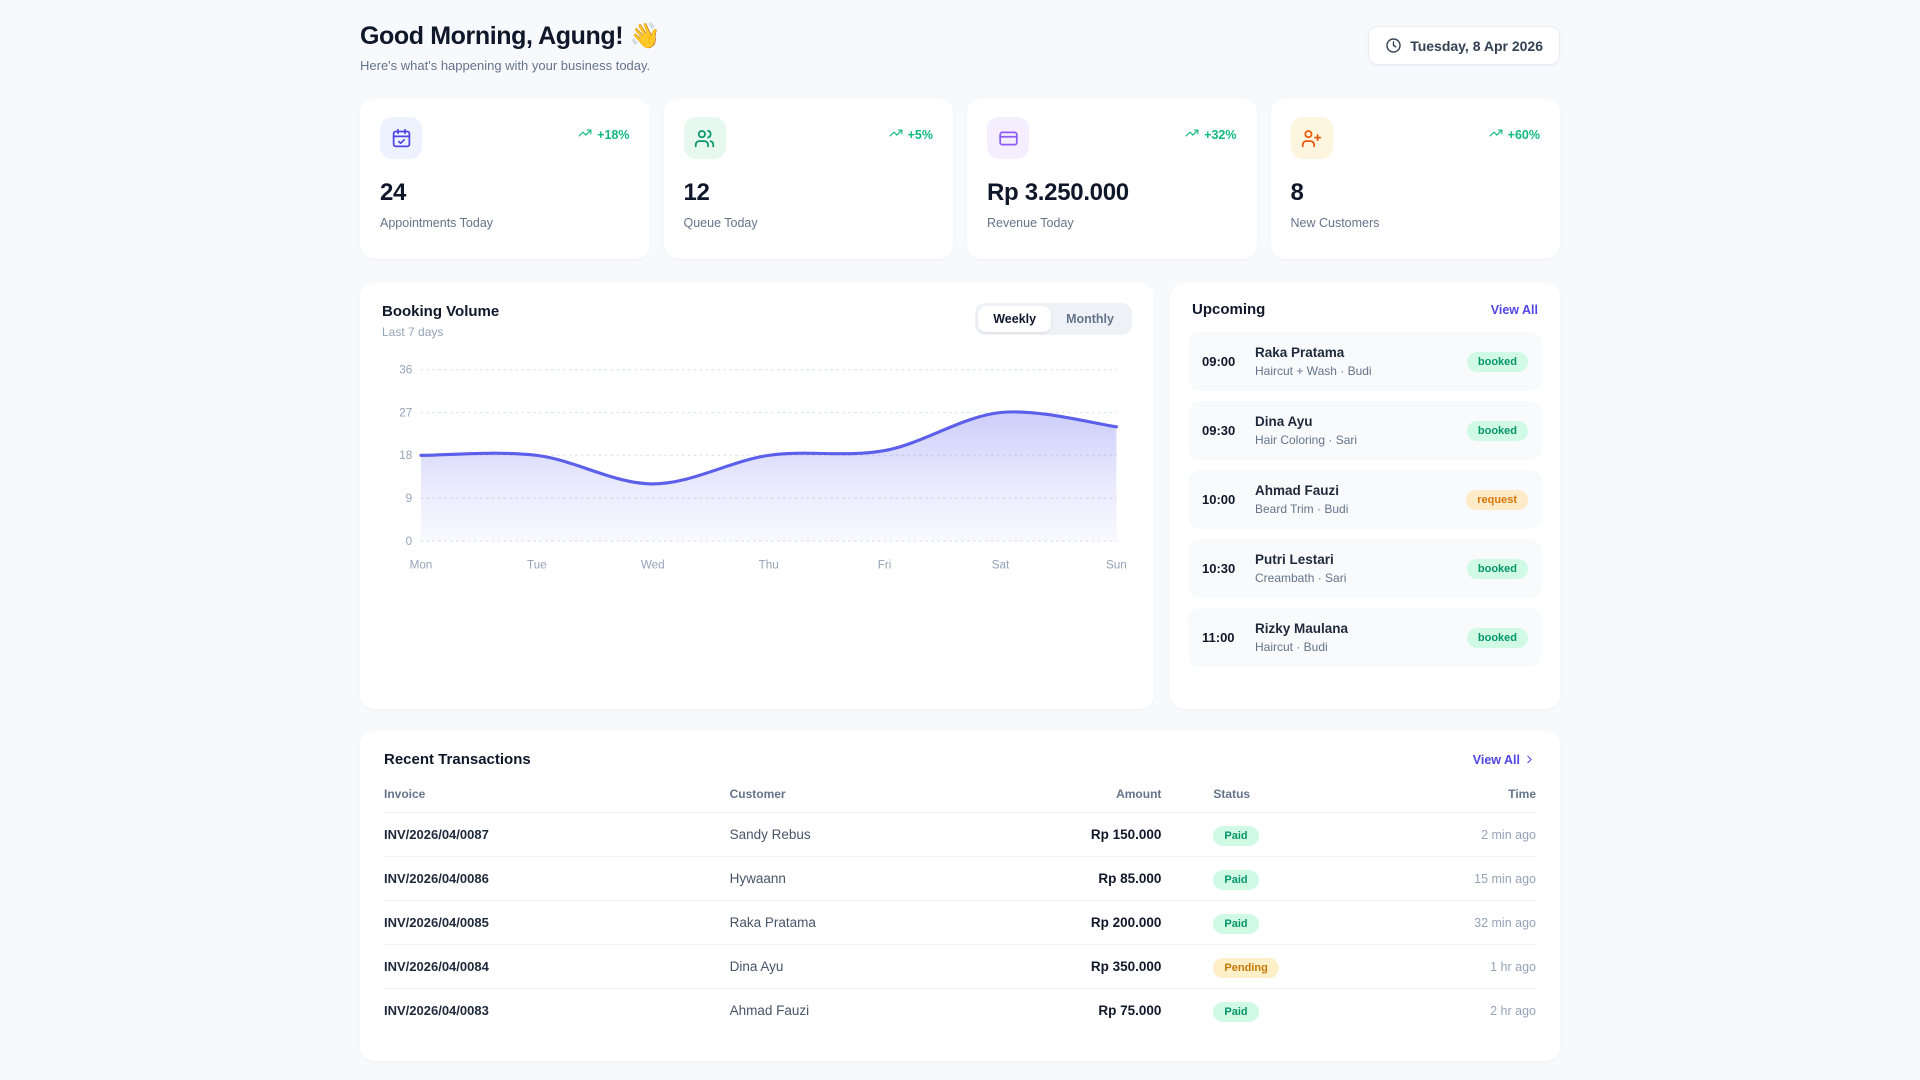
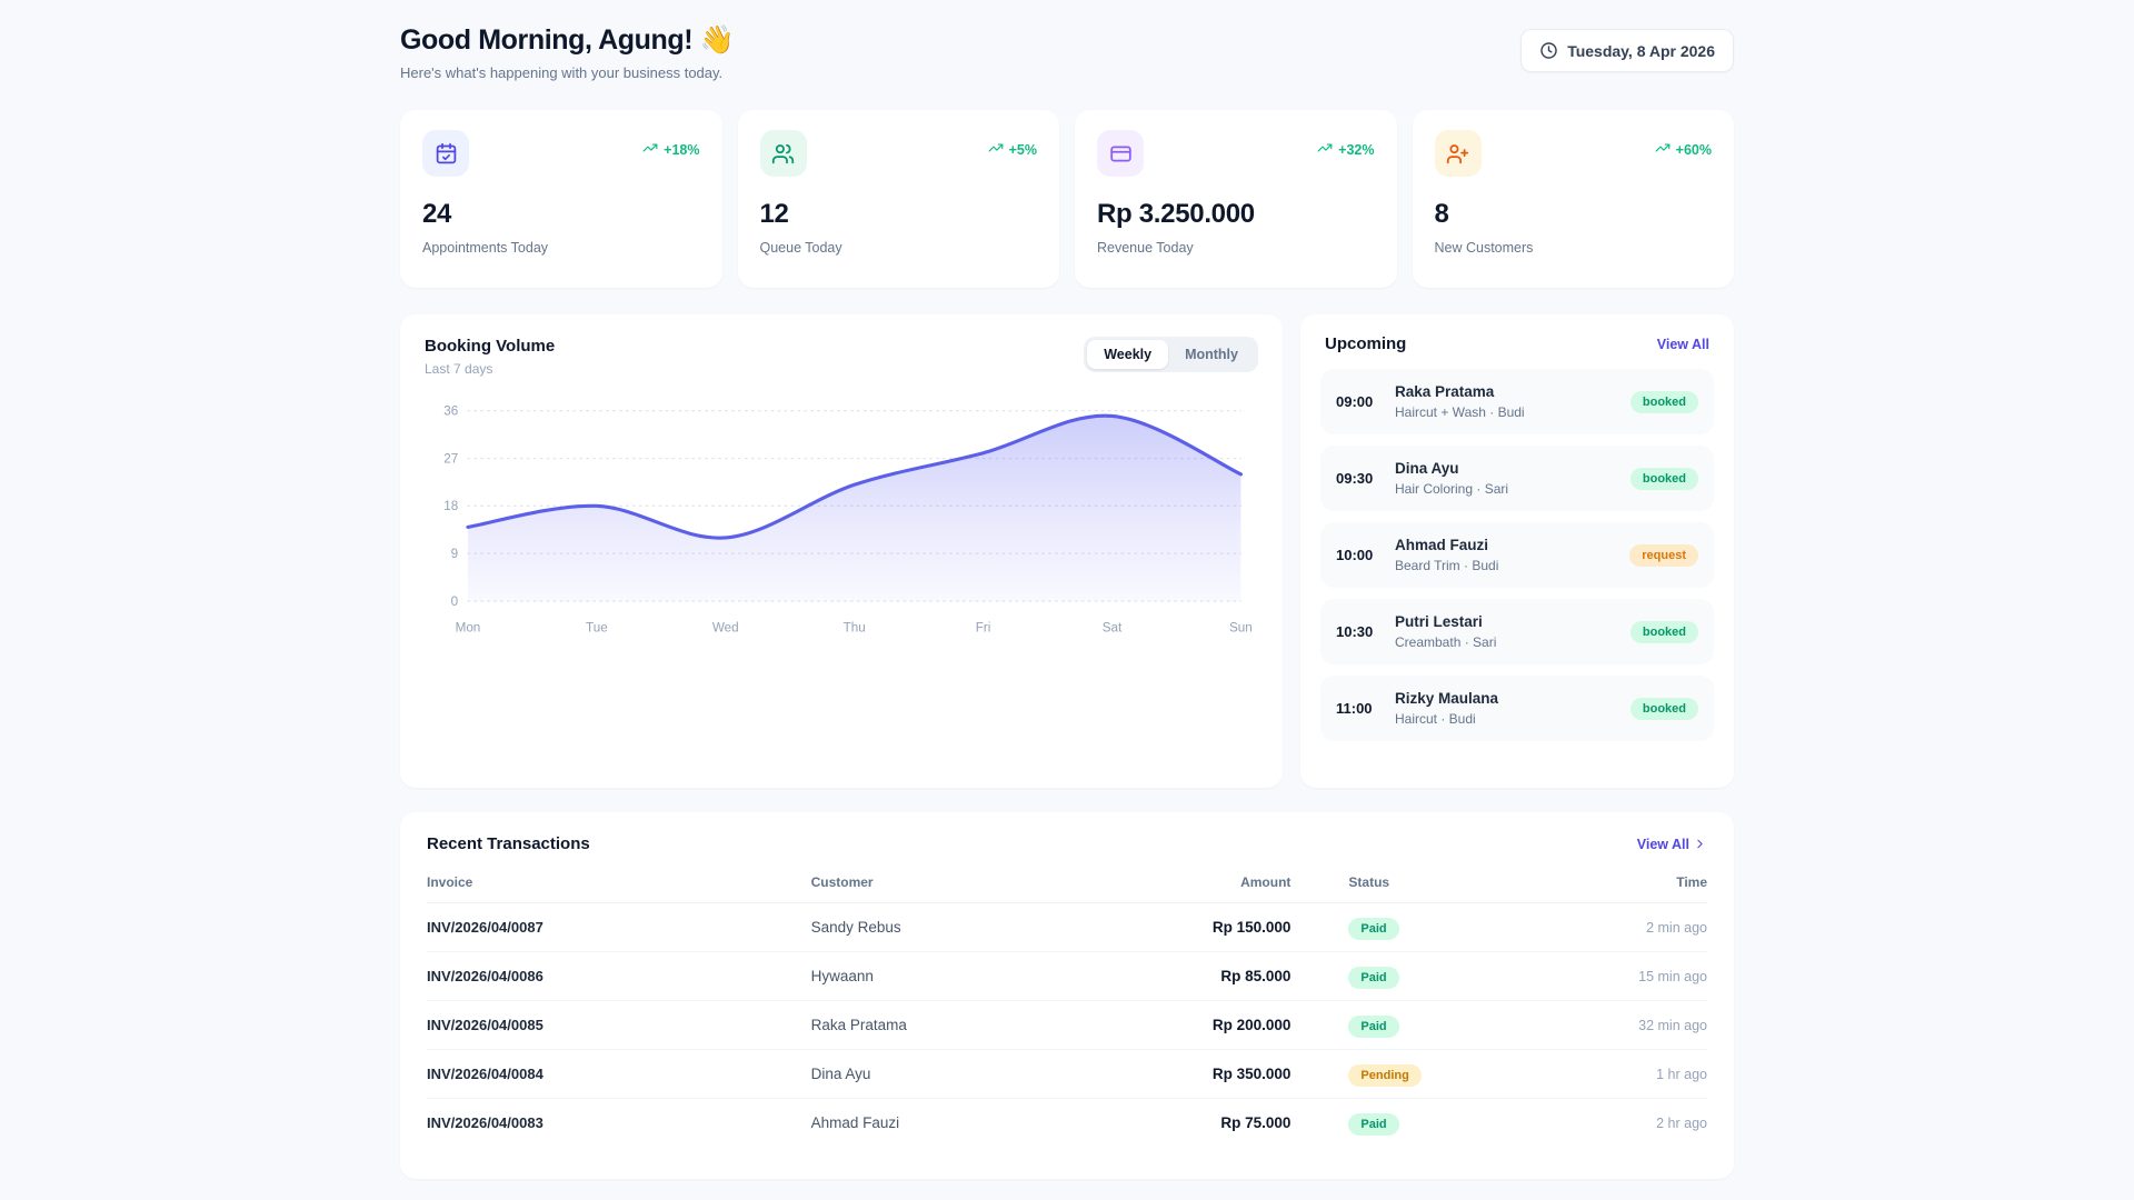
Mon: 18 -> 14
Thu: 18 -> 22
Fri: 19 -> 28
Sat: 27 -> 35
